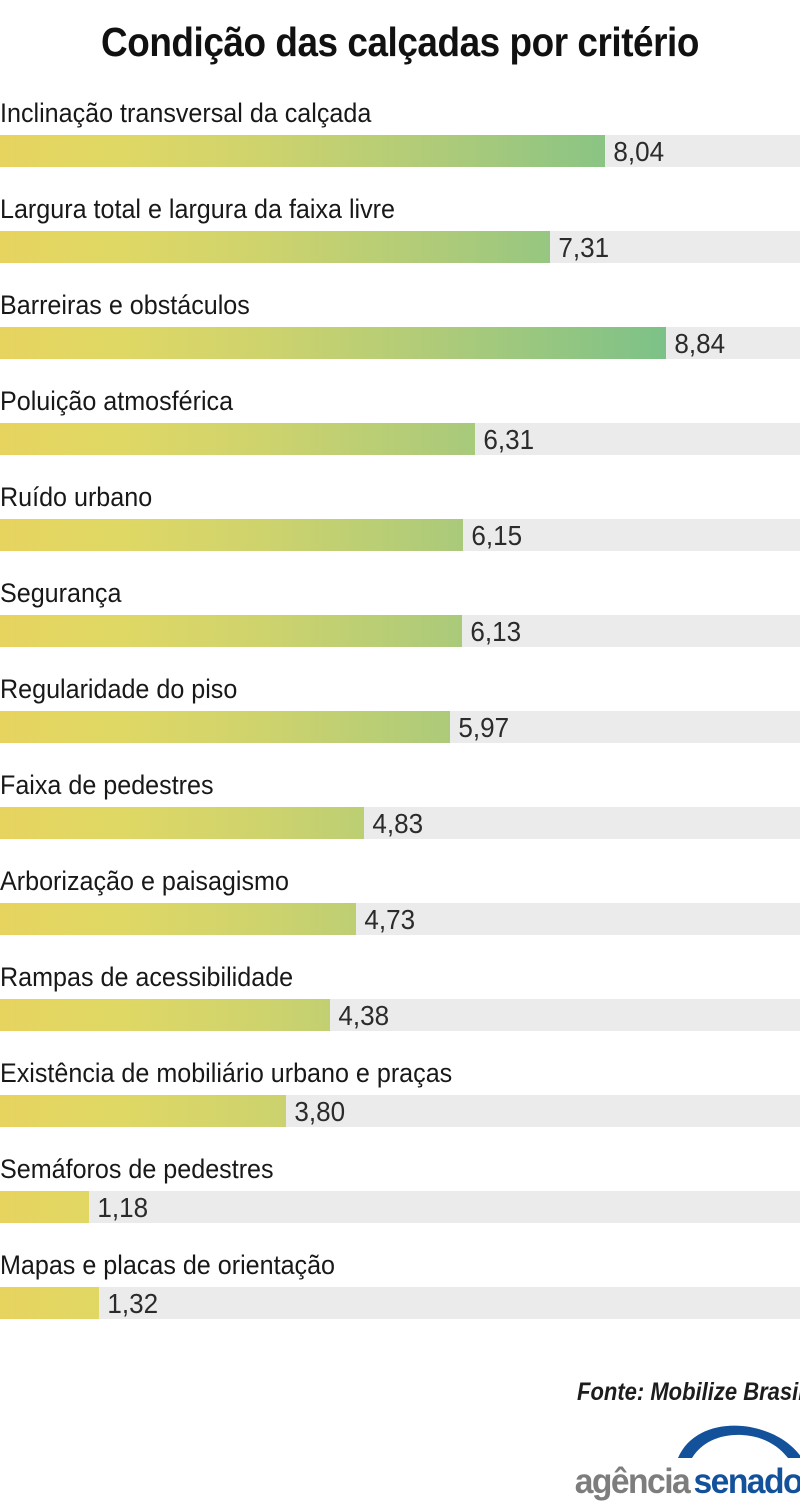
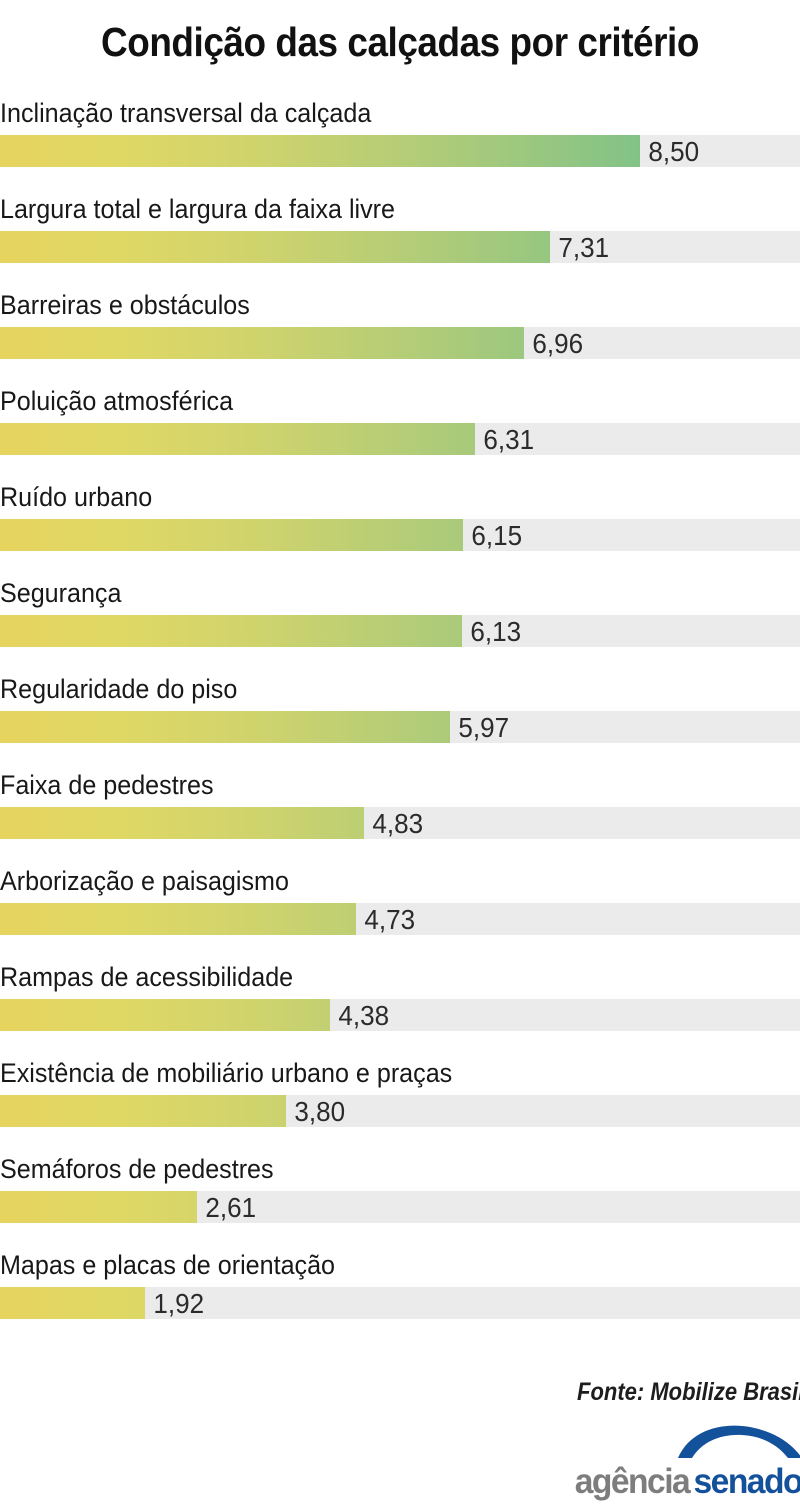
Inclinação transversal da calçada: 8,04 -> 8,50
Barreiras e obstáculos: 8,84 -> 6,96
Semáforos de pedestres: 1,18 -> 2,61
Mapas e placas de orientação: 1,32 -> 1,92
